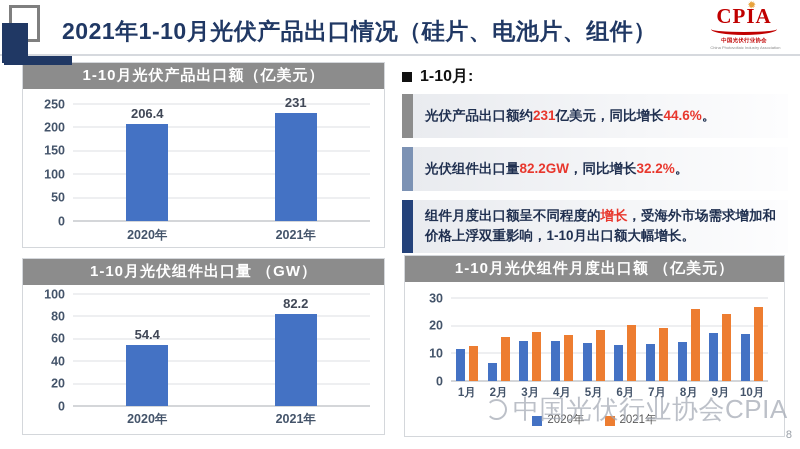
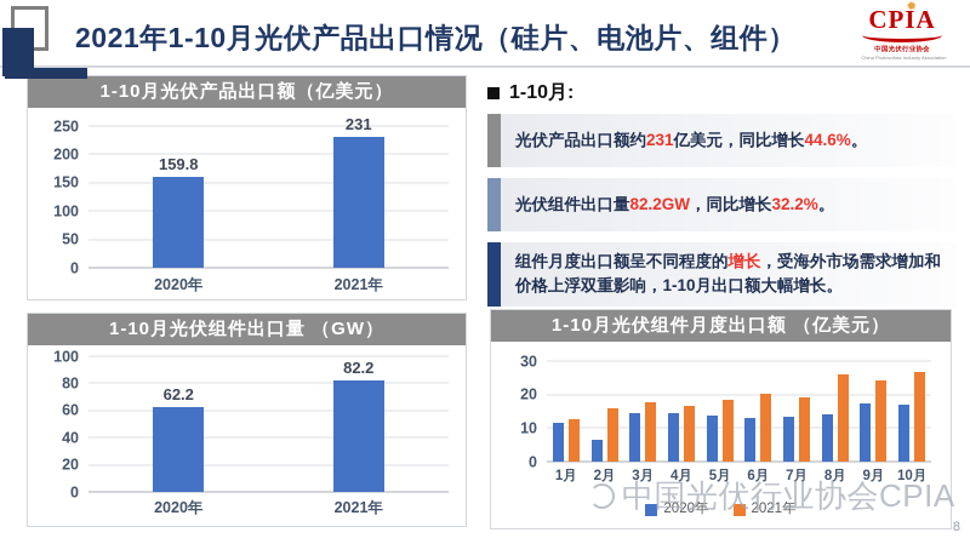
1-10月光伏产品出口额（亿美元）/2020年: 206.4 -> 159.8
1-10月光伏组件出口量 （GW）/2020年: 54.4 -> 62.2
